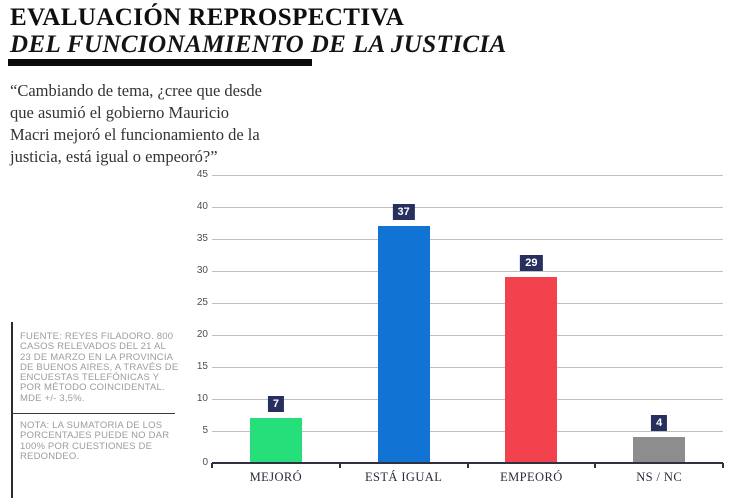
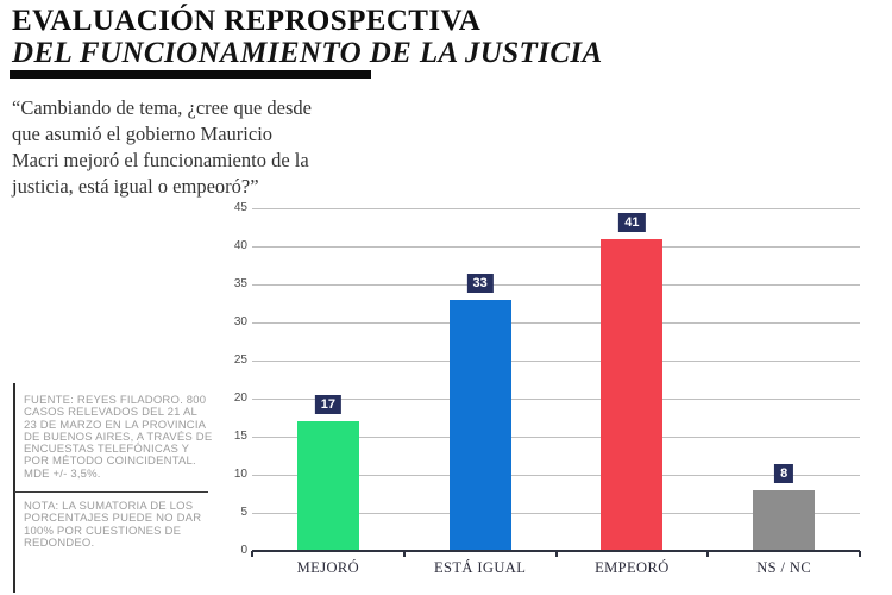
MEJORÓ: 7 -> 17
ESTÁ IGUAL: 37 -> 33
EMPEORÓ: 29 -> 41
NS / NC: 4 -> 8
